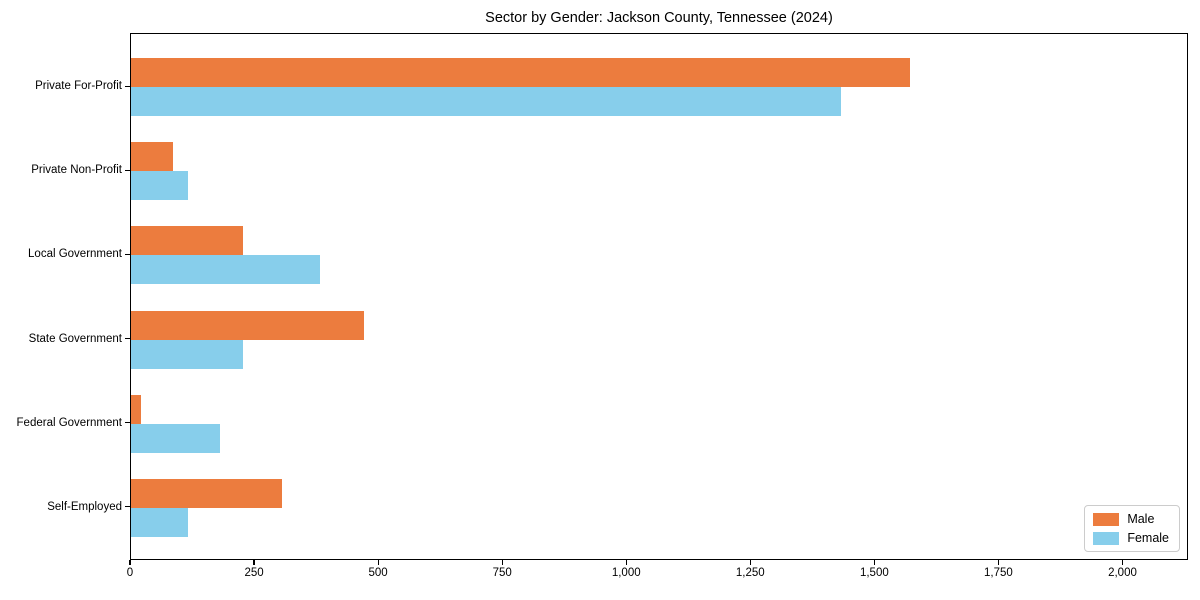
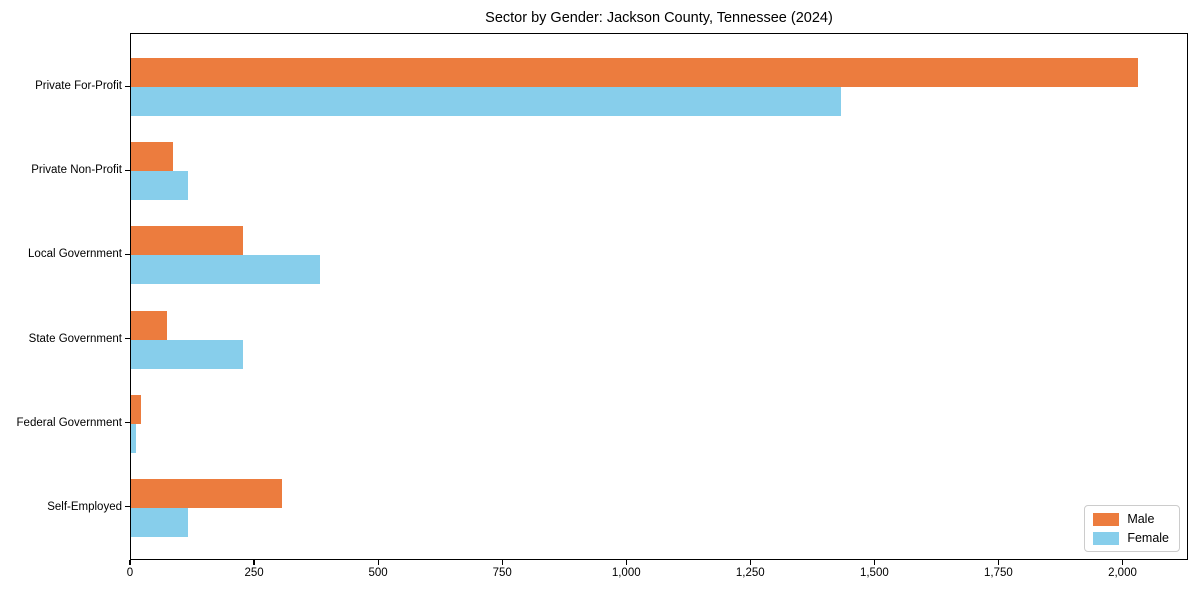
Male/Private For-Profit: 1570 -> 2030
Male/State Government: 470 -> 70
Female/Federal Government: 180 -> 10
